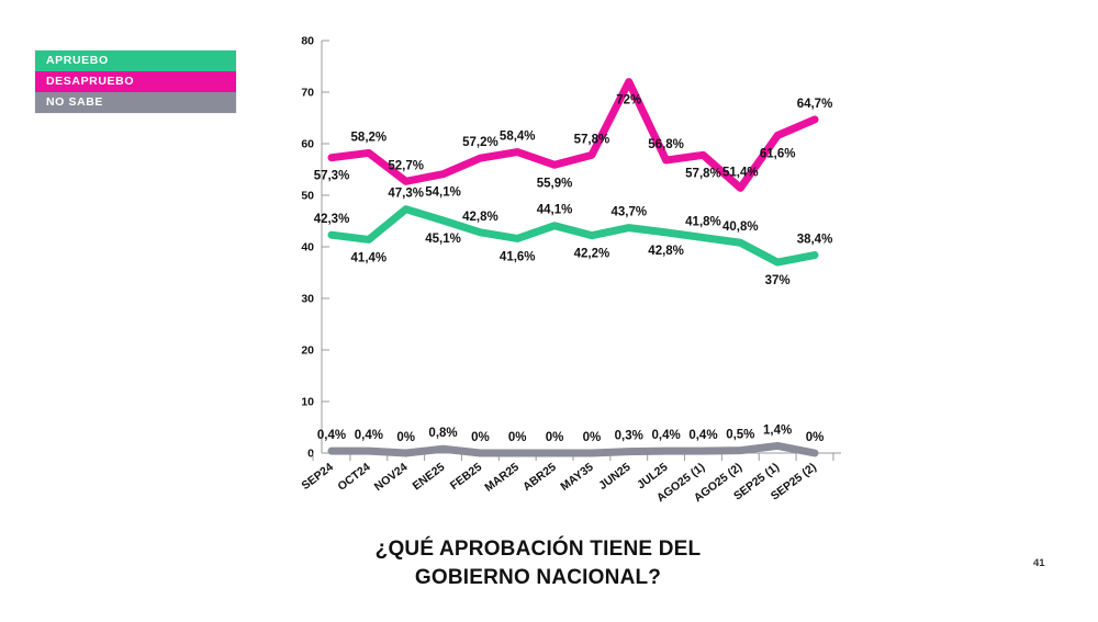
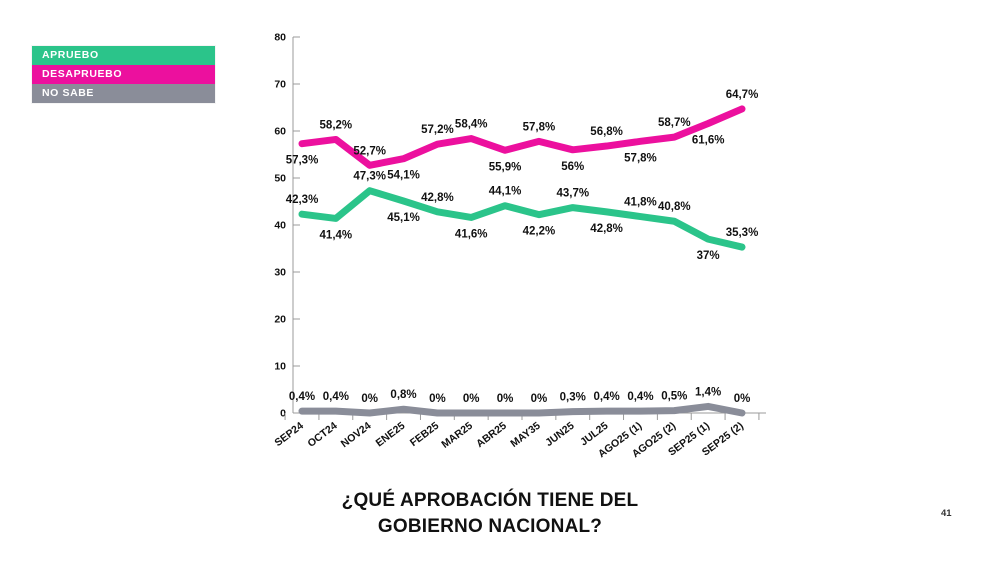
DESAPRUEBO/JUN25: 72% -> 56%
DESAPRUEBO/AGO25 (2): 51,4% -> 58,7%
APRUEBO/SEP25 (2): 38,4% -> 35,3%
